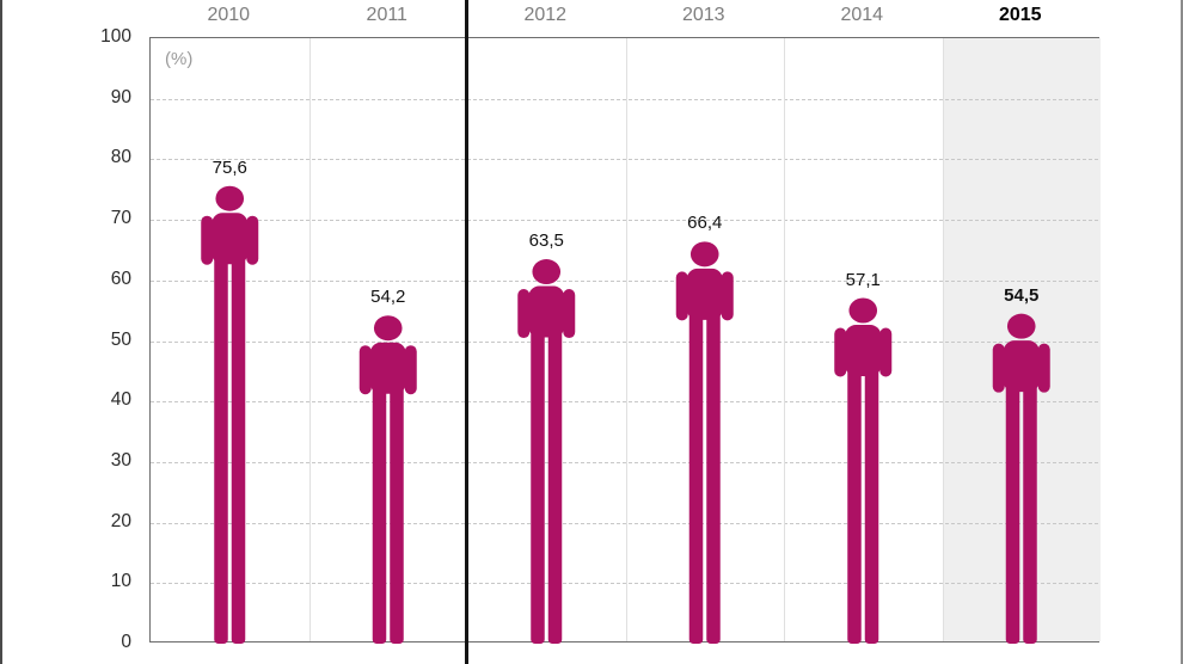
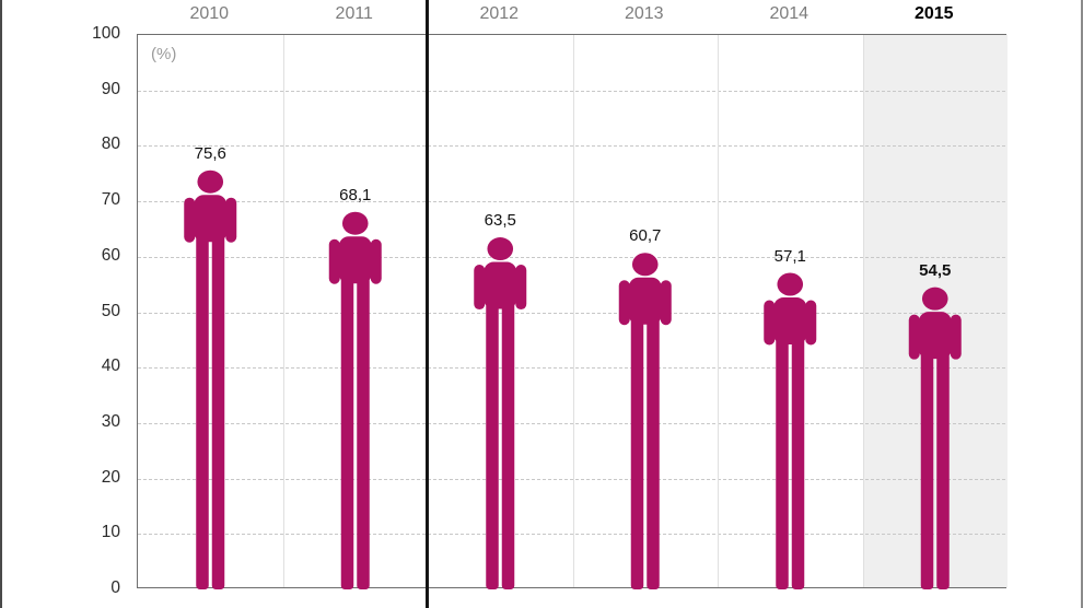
2011: 54,2 -> 68,1
2013: 66,4 -> 60,7
